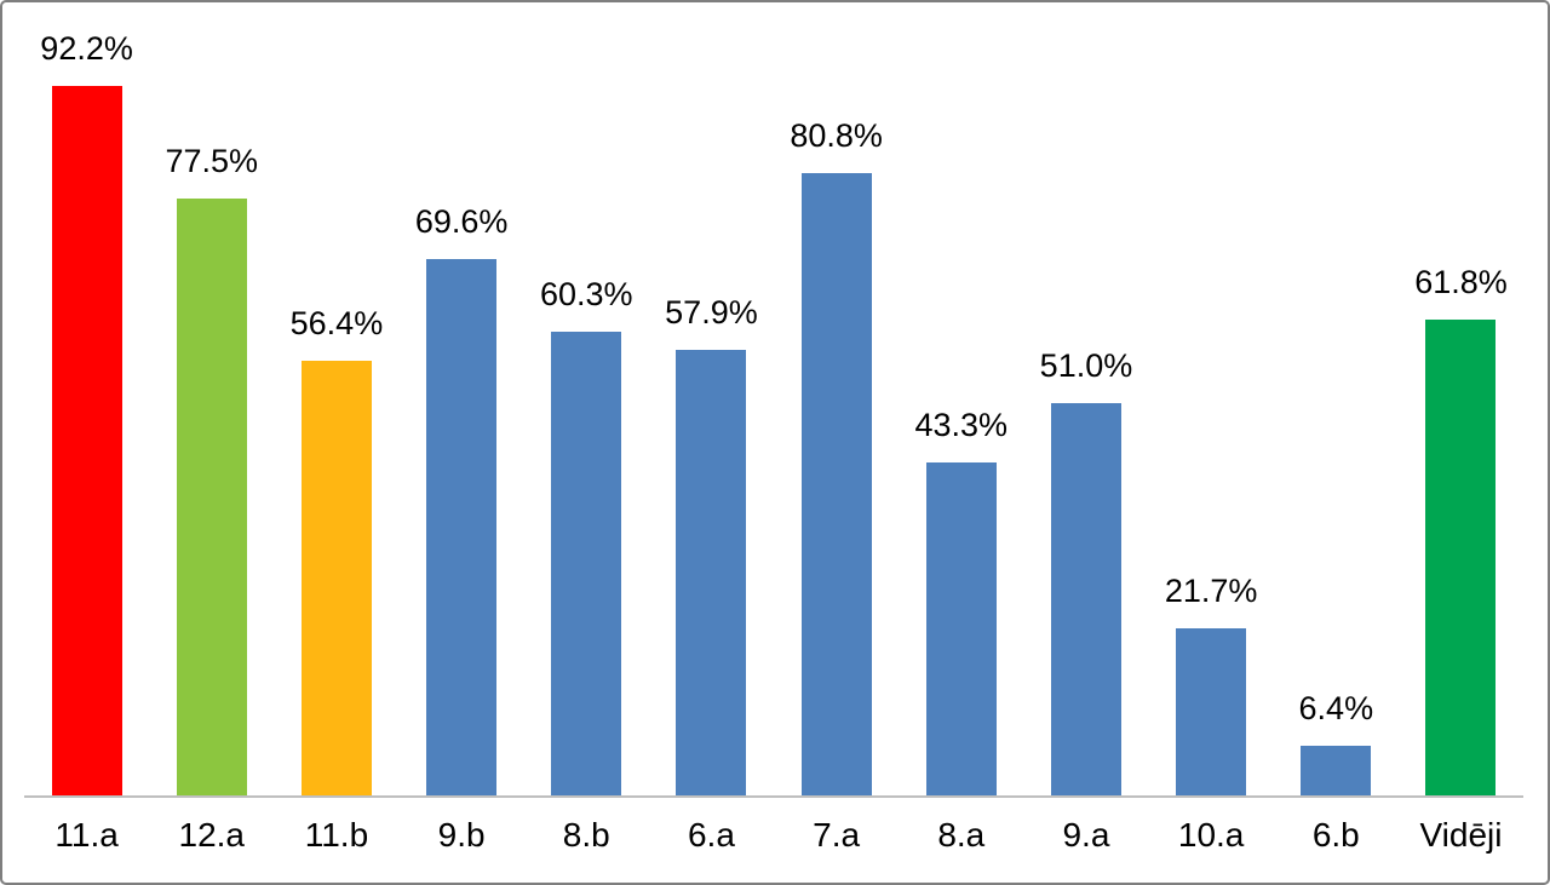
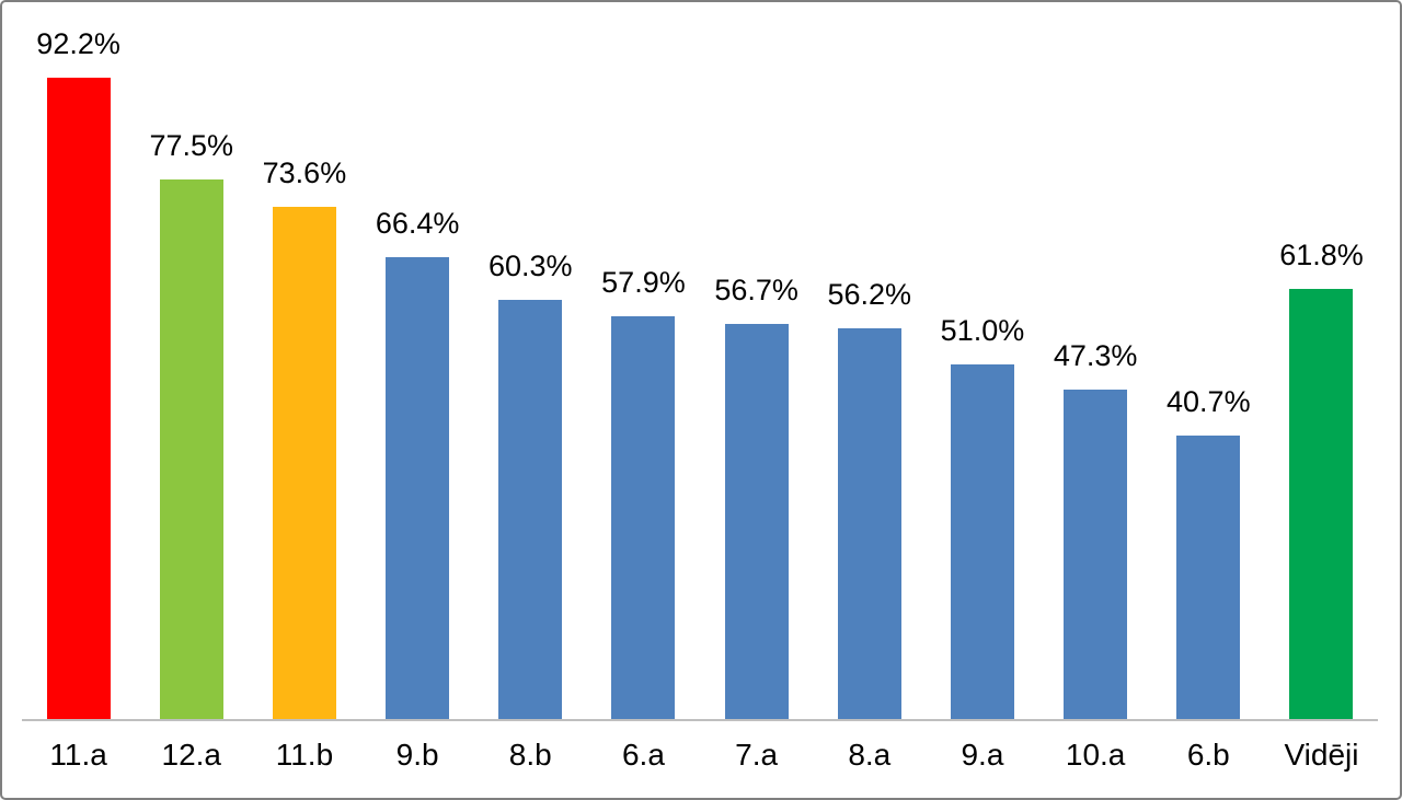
11.b: 56.4% -> 73.6%
9.b: 69.6% -> 66.4%
7.a: 80.8% -> 56.7%
8.a: 43.3% -> 56.2%
10.a: 21.7% -> 47.3%
6.b: 6.4% -> 40.7%
